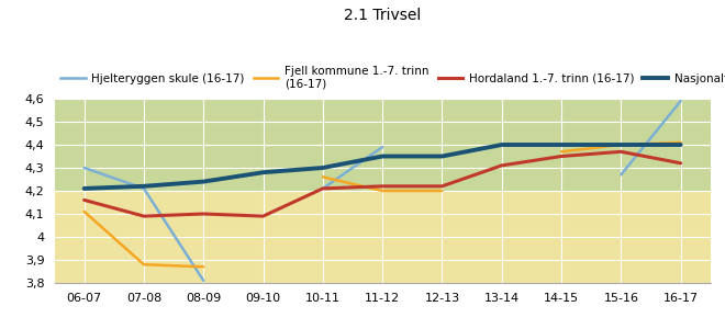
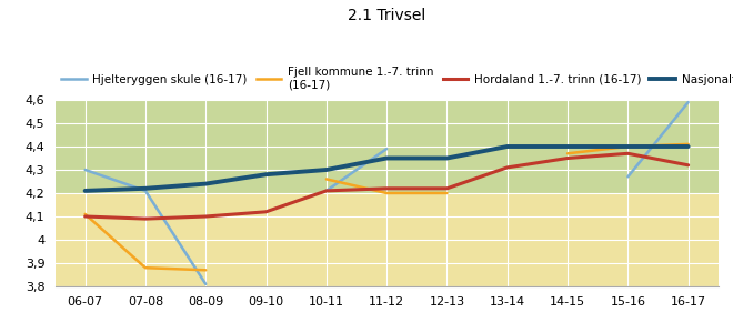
Hordaland 1.-7. trinn (16-17)/06-07: 4,16 -> 4,10
Hordaland 1.-7. trinn (16-17)/09-10: 4,09 -> 4,12
